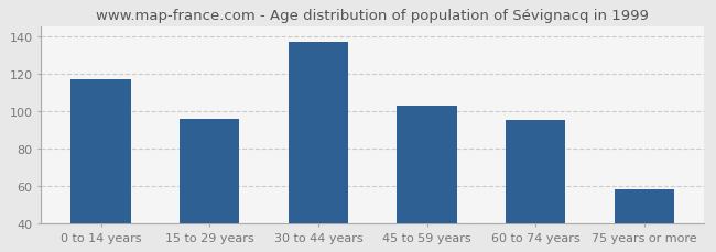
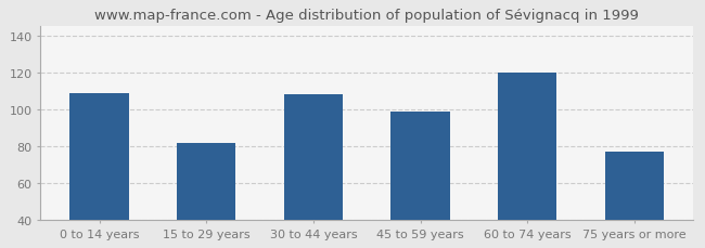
0 to 14 years: 117 -> 109
15 to 29 years: 96 -> 82
30 to 44 years: 137 -> 108
45 to 59 years: 103 -> 99
60 to 74 years: 95 -> 120
75 years or more: 58 -> 77
